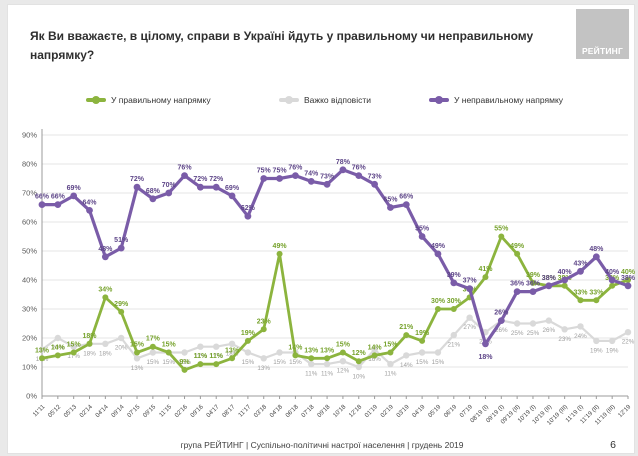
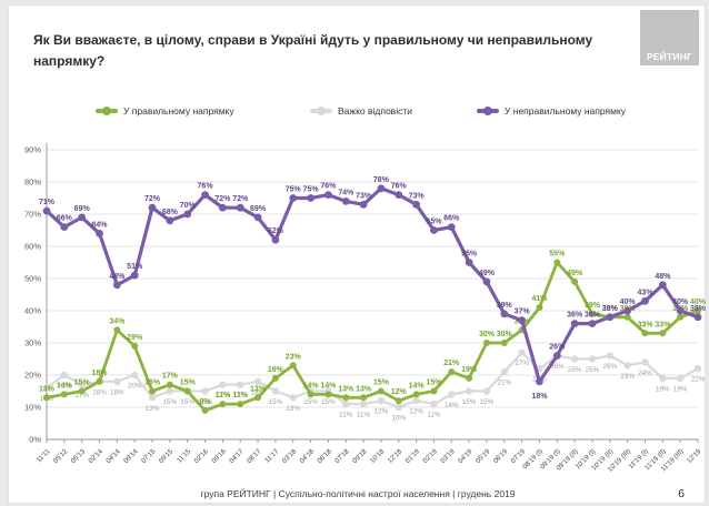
У неправильному напрямку/11'11: 66% -> 71%
У правильному напрямку/04'18: 49% -> 14%
Важко відповісти/01'19: 16% -> 12%
